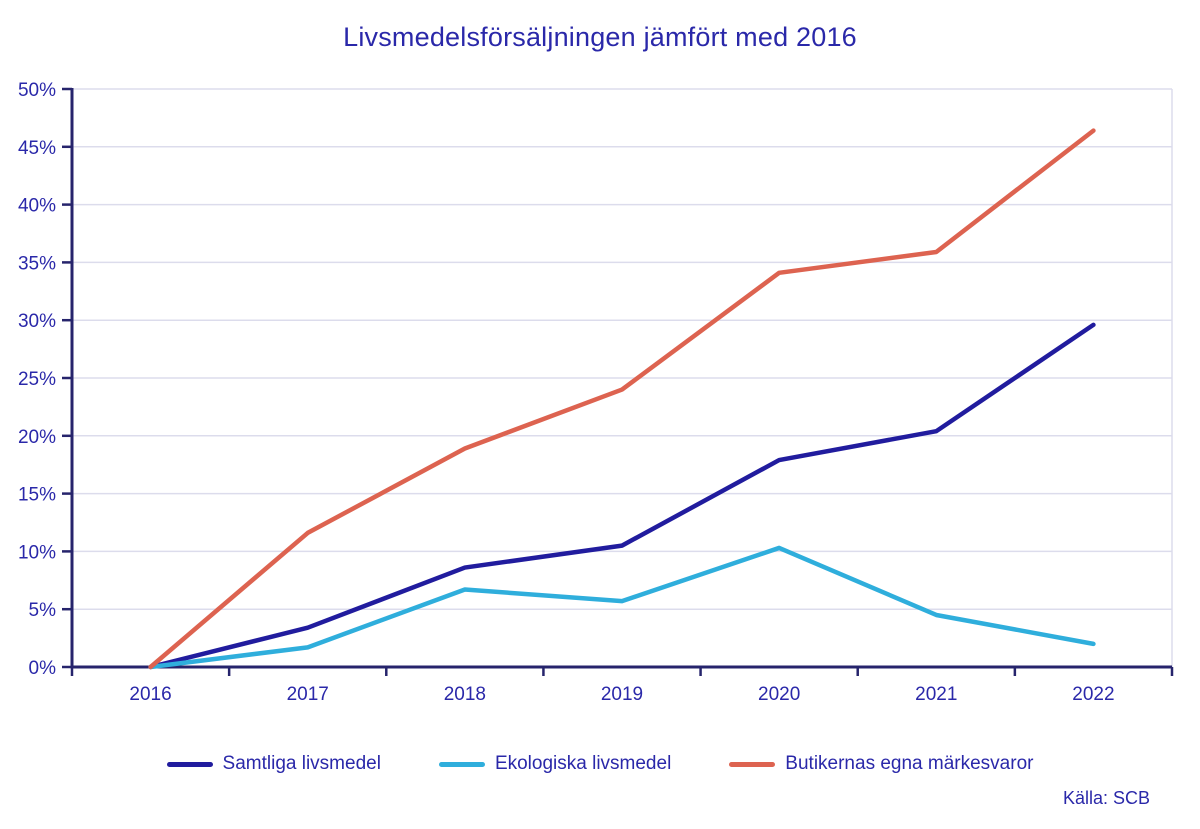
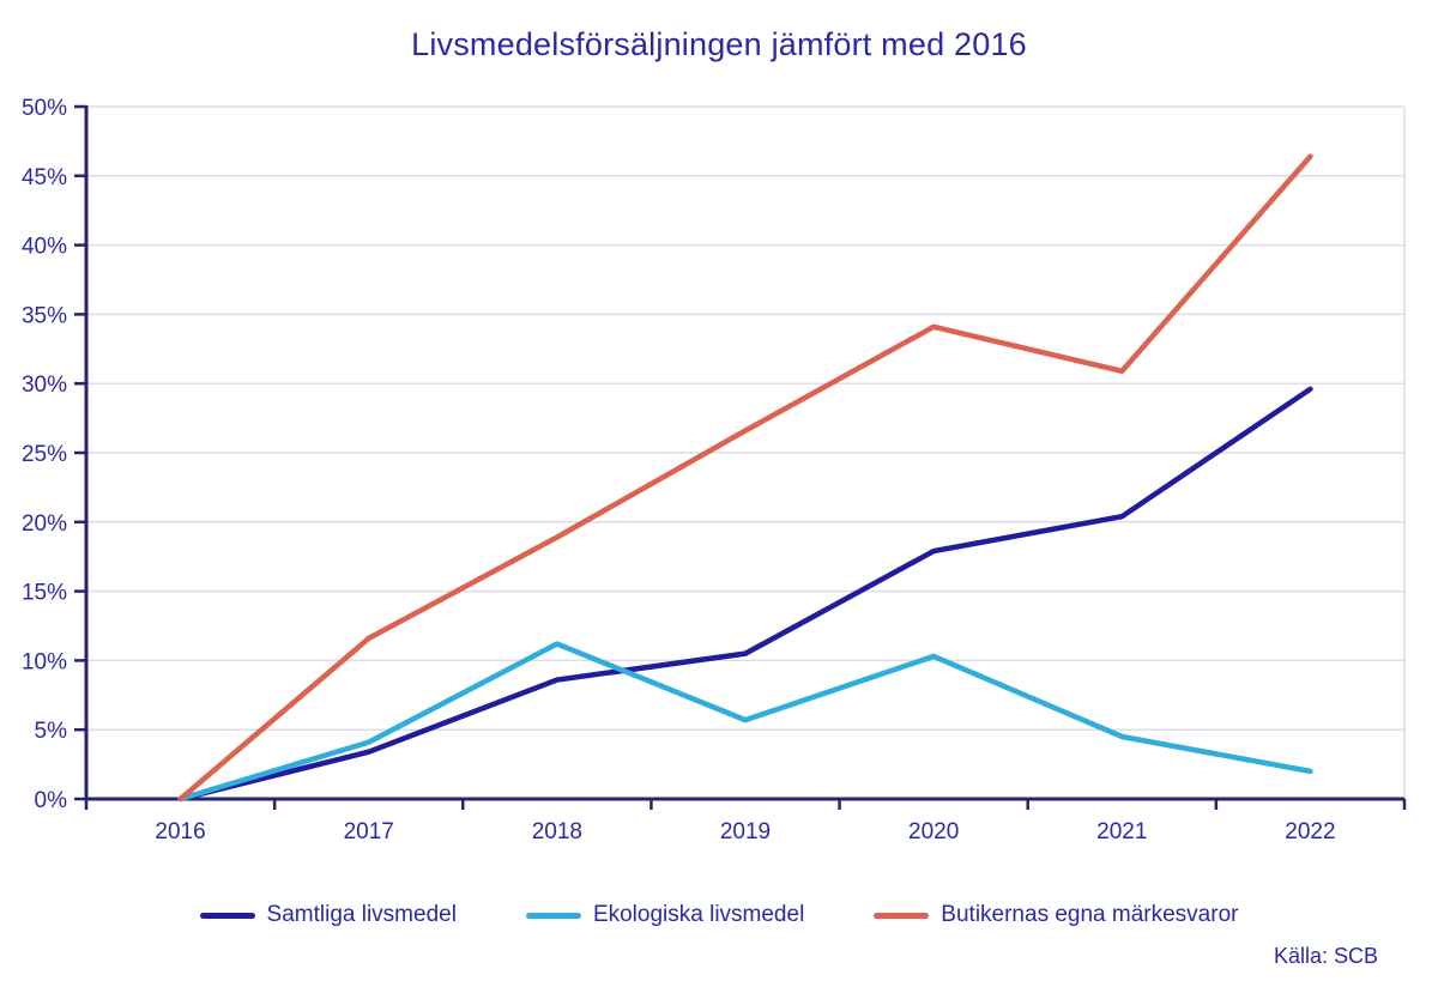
Ekologiska livsmedel/2017: 1.7% -> 4.1%
Ekologiska livsmedel/2018: 6.7% -> 11.2%
Butikernas egna märkesvaror/2019: 24.0% -> 26.6%
Butikernas egna märkesvaror/2021: 35.9% -> 30.9%
